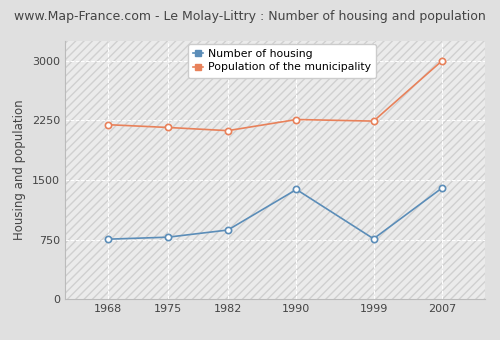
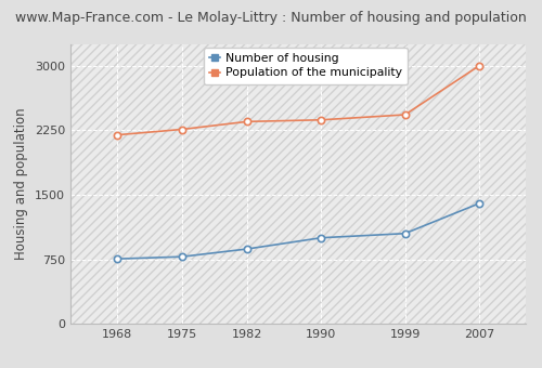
Population of the municipality/1975: 2160 -> 2260
Population of the municipality/1982: 2120 -> 2350
Number of housing/1990: 1380 -> 1000
Population of the municipality/1990: 2260 -> 2370
Number of housing/1999: 760 -> 1050
Population of the municipality/1999: 2240 -> 2430
